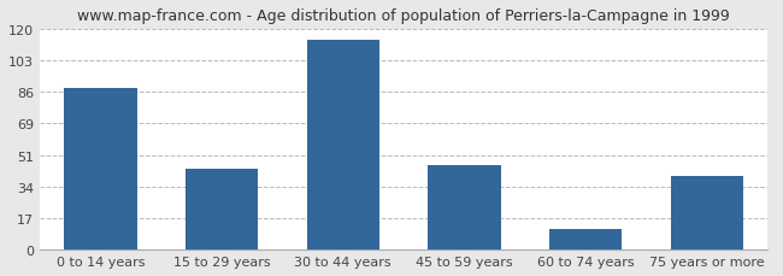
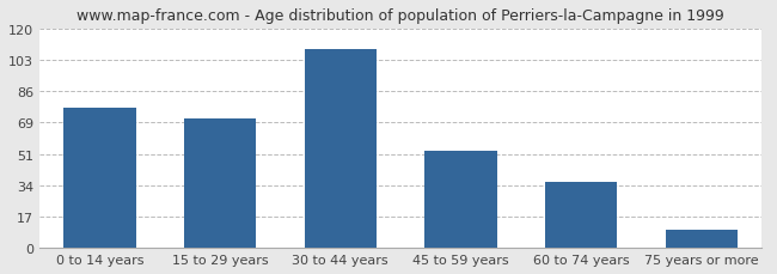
0 to 14 years: 88 -> 77
15 to 29 years: 44 -> 71
30 to 44 years: 114 -> 109
45 to 59 years: 46 -> 53
60 to 74 years: 11 -> 36
75 years or more: 40 -> 10
